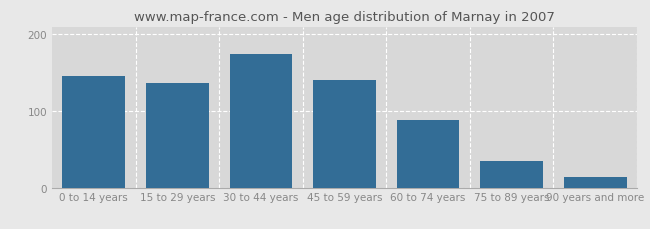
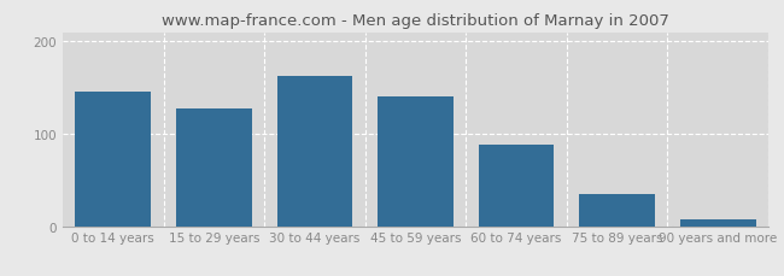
15 to 29 years: 136 -> 127
30 to 44 years: 174 -> 163
90 years and more: 14 -> 7
